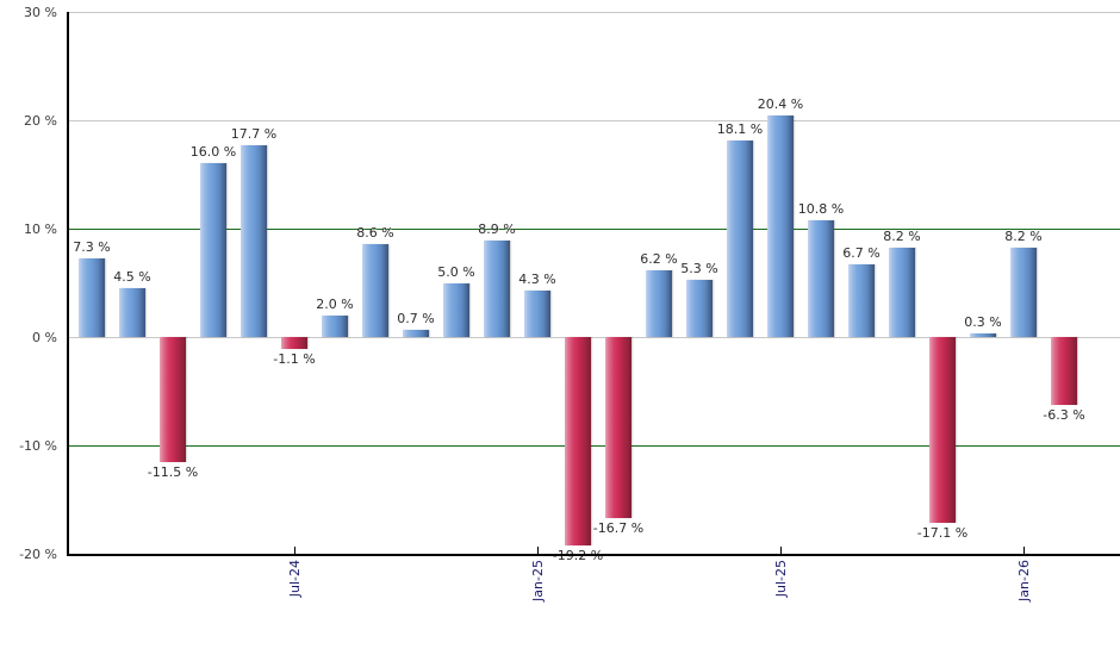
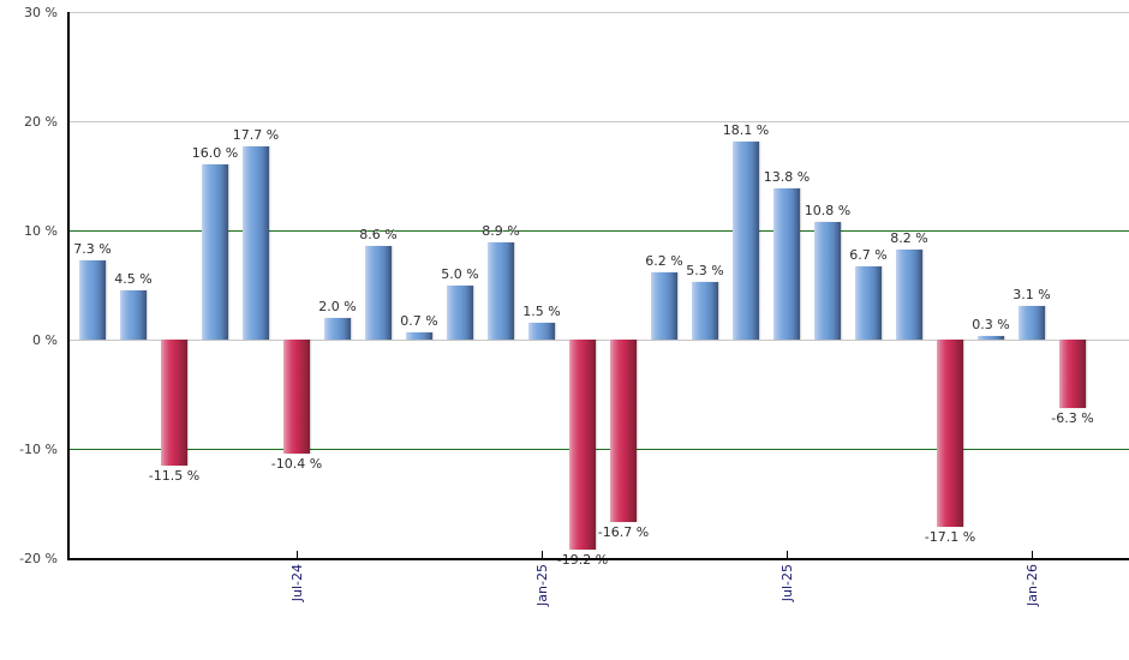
Jul-24: -1.1 -> -10.4
Jan-25: 4.3 -> 1.5
Jul-25: 20.4 -> 13.8
Jan-26: 8.2 -> 3.1
